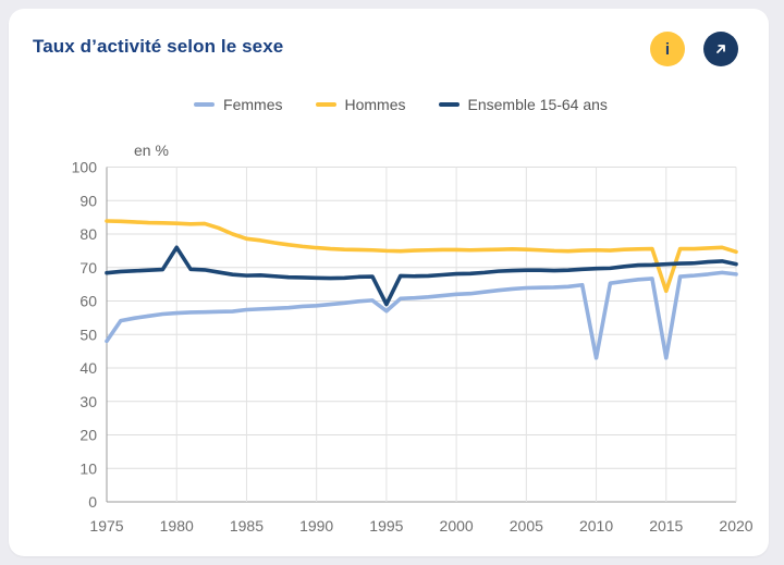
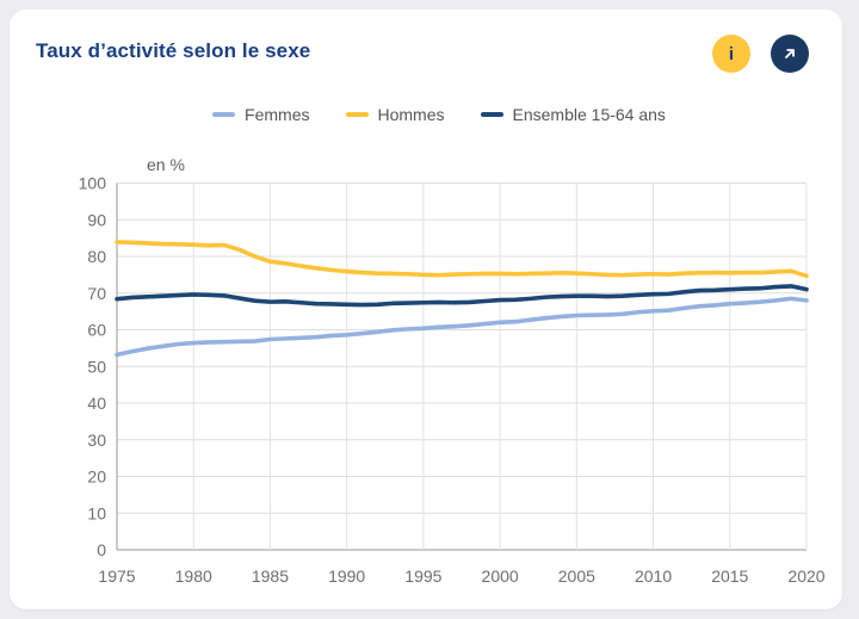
Femmes/1975: 48 -> 53
Ensemble 15-64 ans/1980: 76 -> 70
Femmes/1995: 57 -> 60
Ensemble 15-64 ans/1995: 59 -> 67
Femmes/2010: 43 -> 65
Femmes/2015: 43 -> 67
Hommes/2015: 63 -> 76
